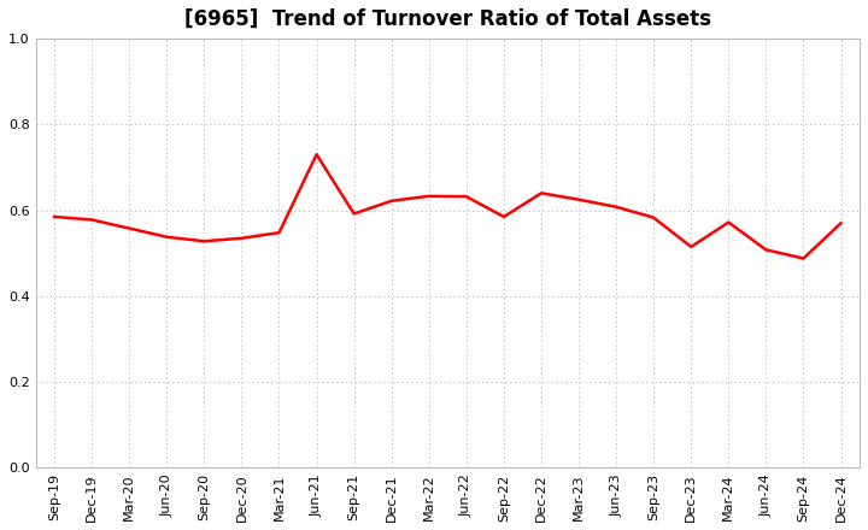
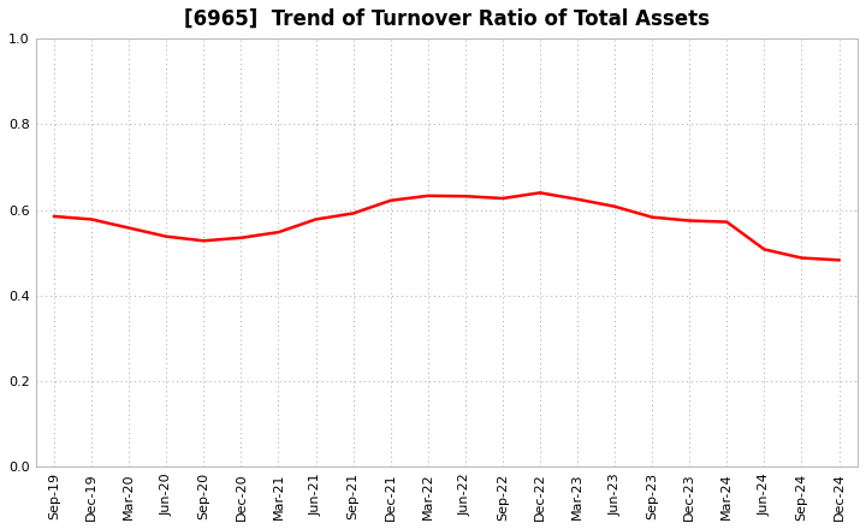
Jun-21: 0.730 -> 0.578
Sep-22: 0.585 -> 0.627
Dec-23: 0.515 -> 0.575
Dec-24: 0.570 -> 0.483
